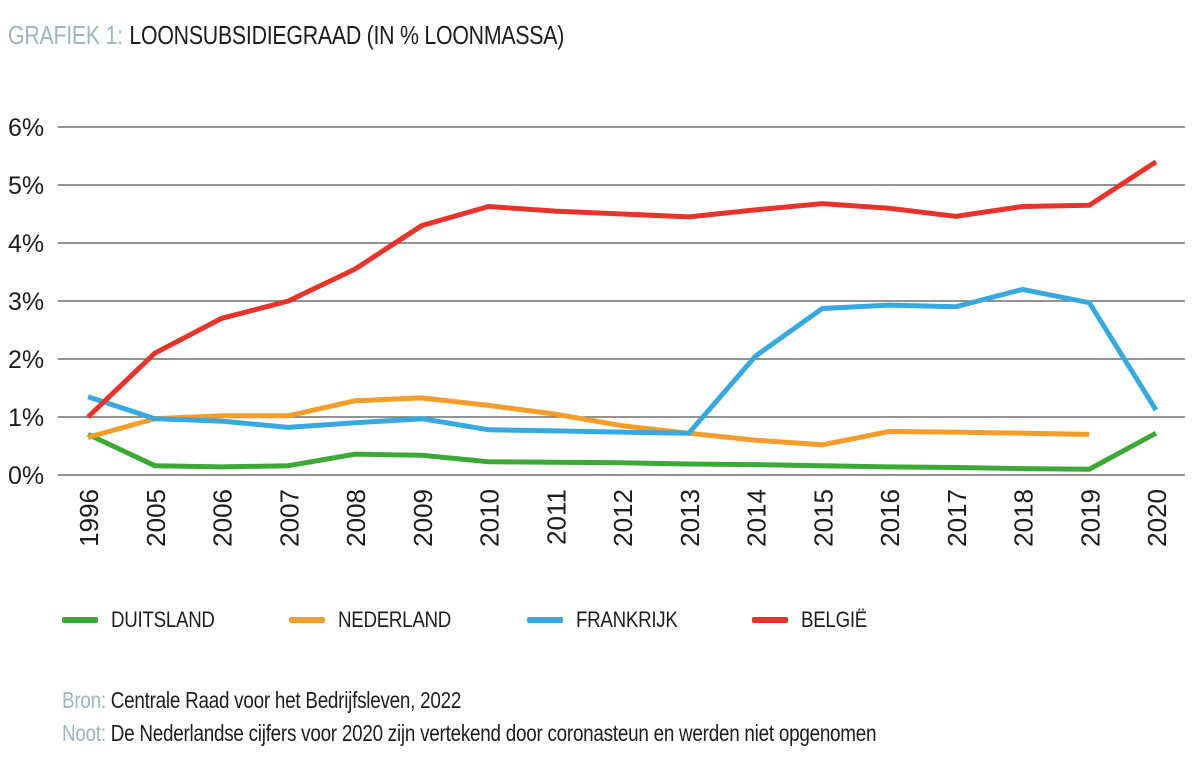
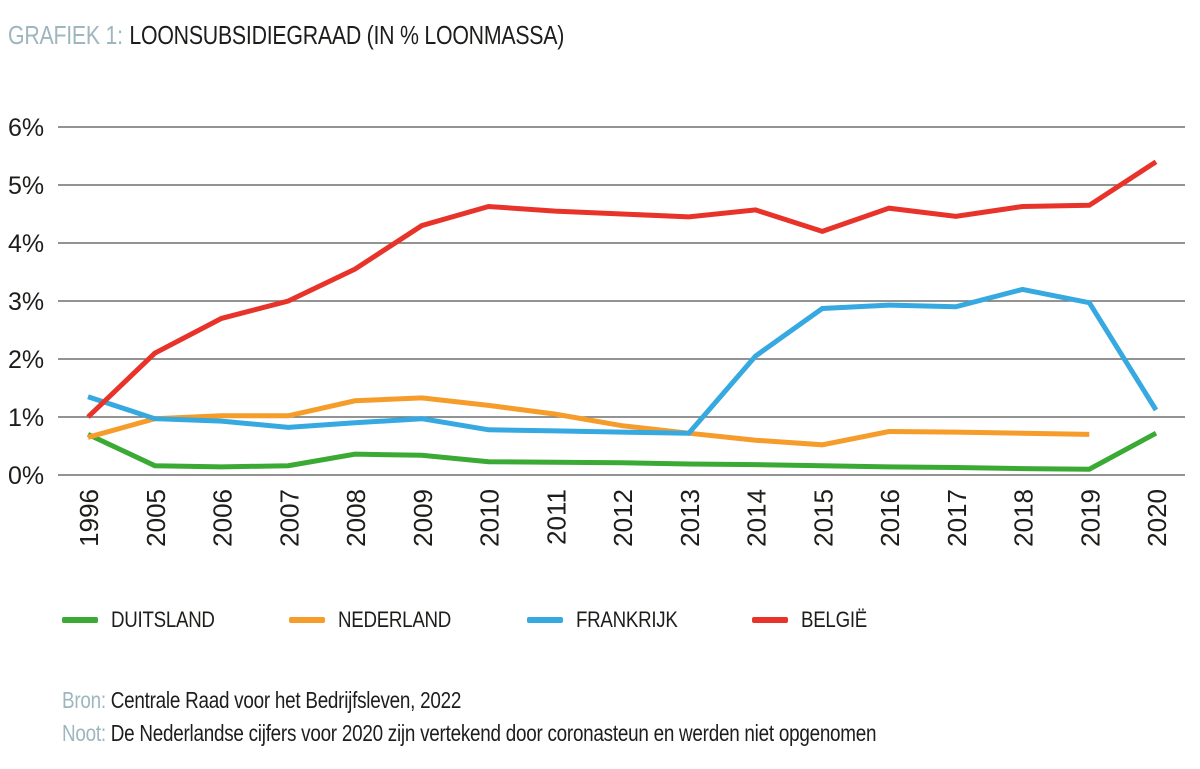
BELGIË/2015: 4.7% -> 4.2%
